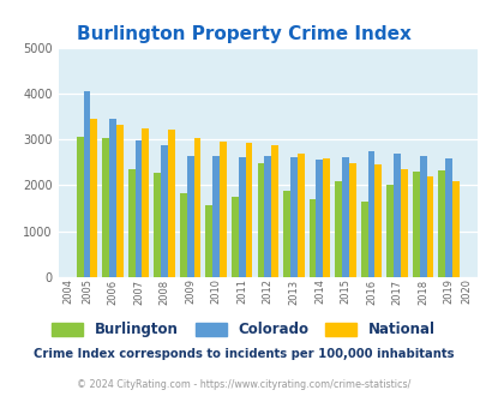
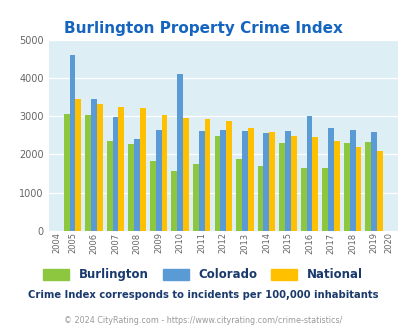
Colorado/2005: 4050 -> 4600
Colorado/2008: 2870 -> 2400
Colorado/2010: 2650 -> 4100
Burlington/2015: 2100 -> 2300
Colorado/2016: 2740 -> 3000
Burlington/2017: 2020 -> 1650
